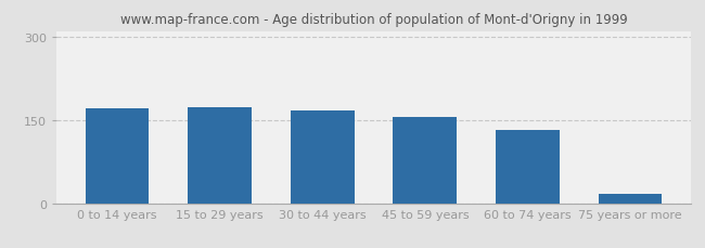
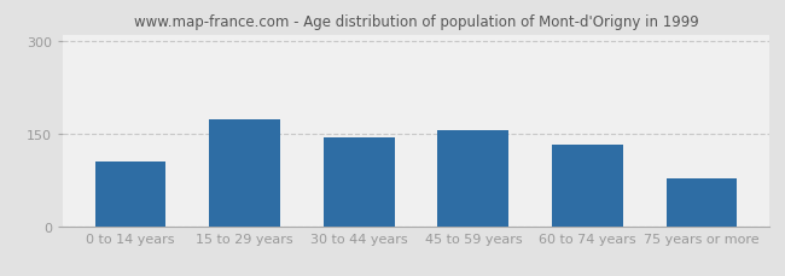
0 to 14 years: 171 -> 104
30 to 44 years: 167 -> 144
75 years or more: 17 -> 78
